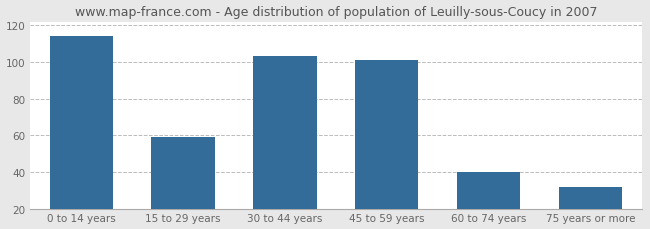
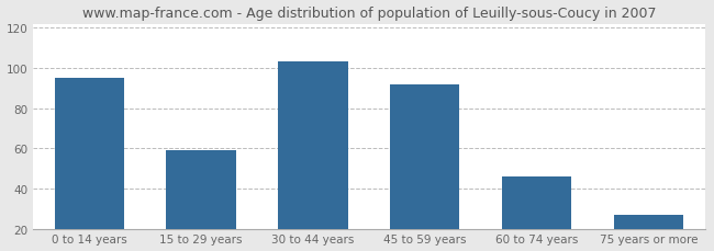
0 to 14 years: 114 -> 95
45 to 59 years: 101 -> 92
60 to 74 years: 40 -> 46
75 years or more: 32 -> 27
